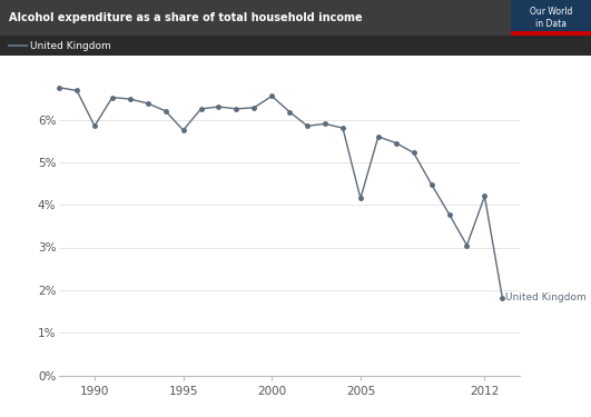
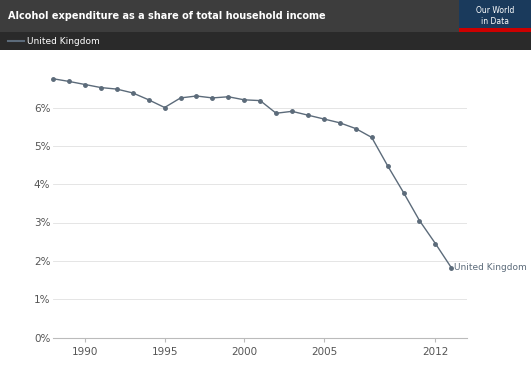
1990: 5.85% -> 6.60%
1995: 5.75% -> 6.00%
2000: 6.55% -> 6.20%
2005: 4.15% -> 5.70%
2012: 4.20% -> 2.45%
